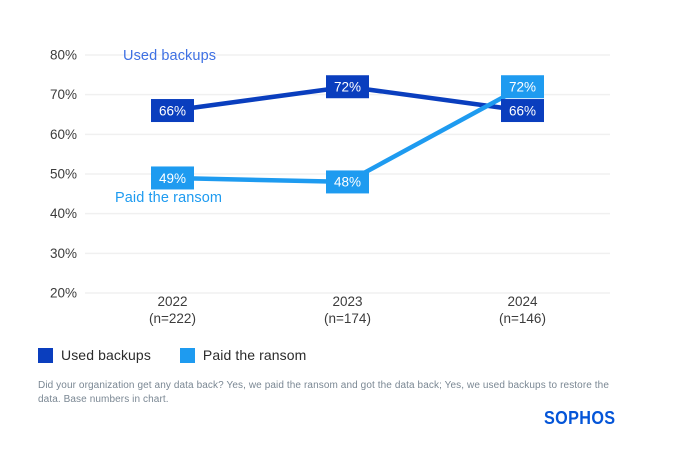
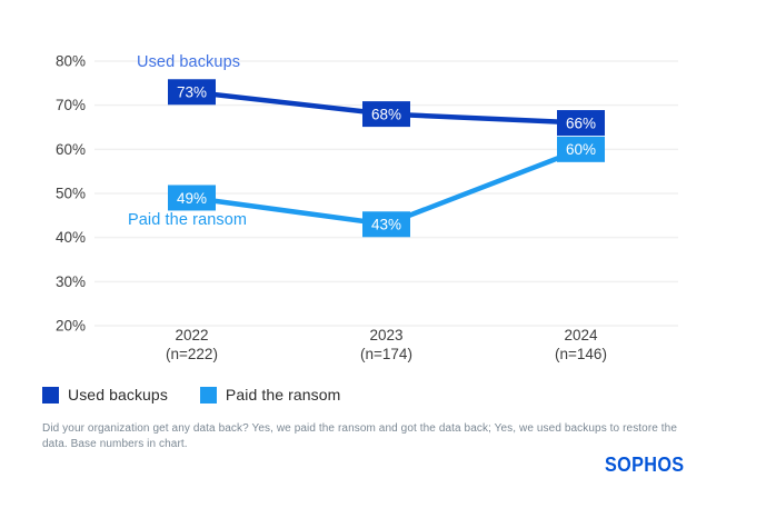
Used backups/2022: 66% -> 73%
Used backups/2023: 72% -> 68%
Paid the ransom/2023: 48% -> 43%
Paid the ransom/2024: 72% -> 60%
